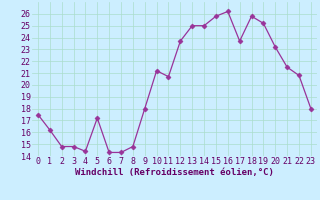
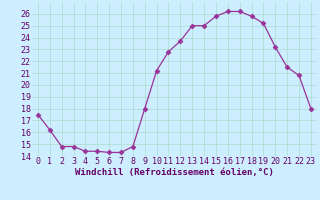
5: 17.2 -> 14.4
11: 20.7 -> 22.8
17: 23.7 -> 26.2
